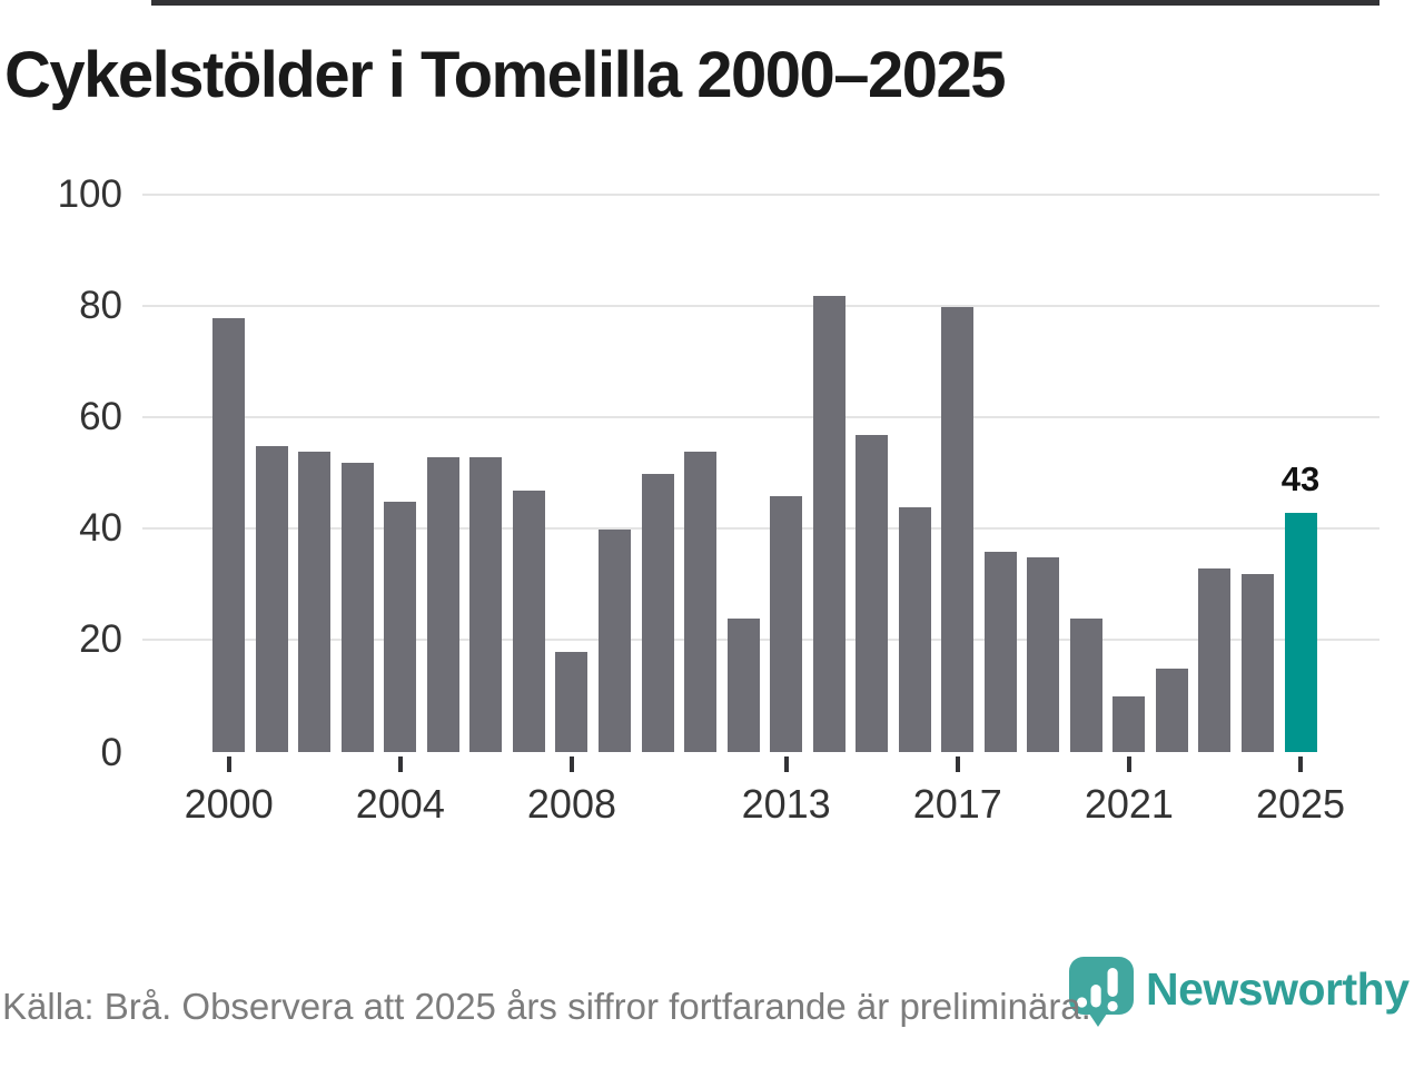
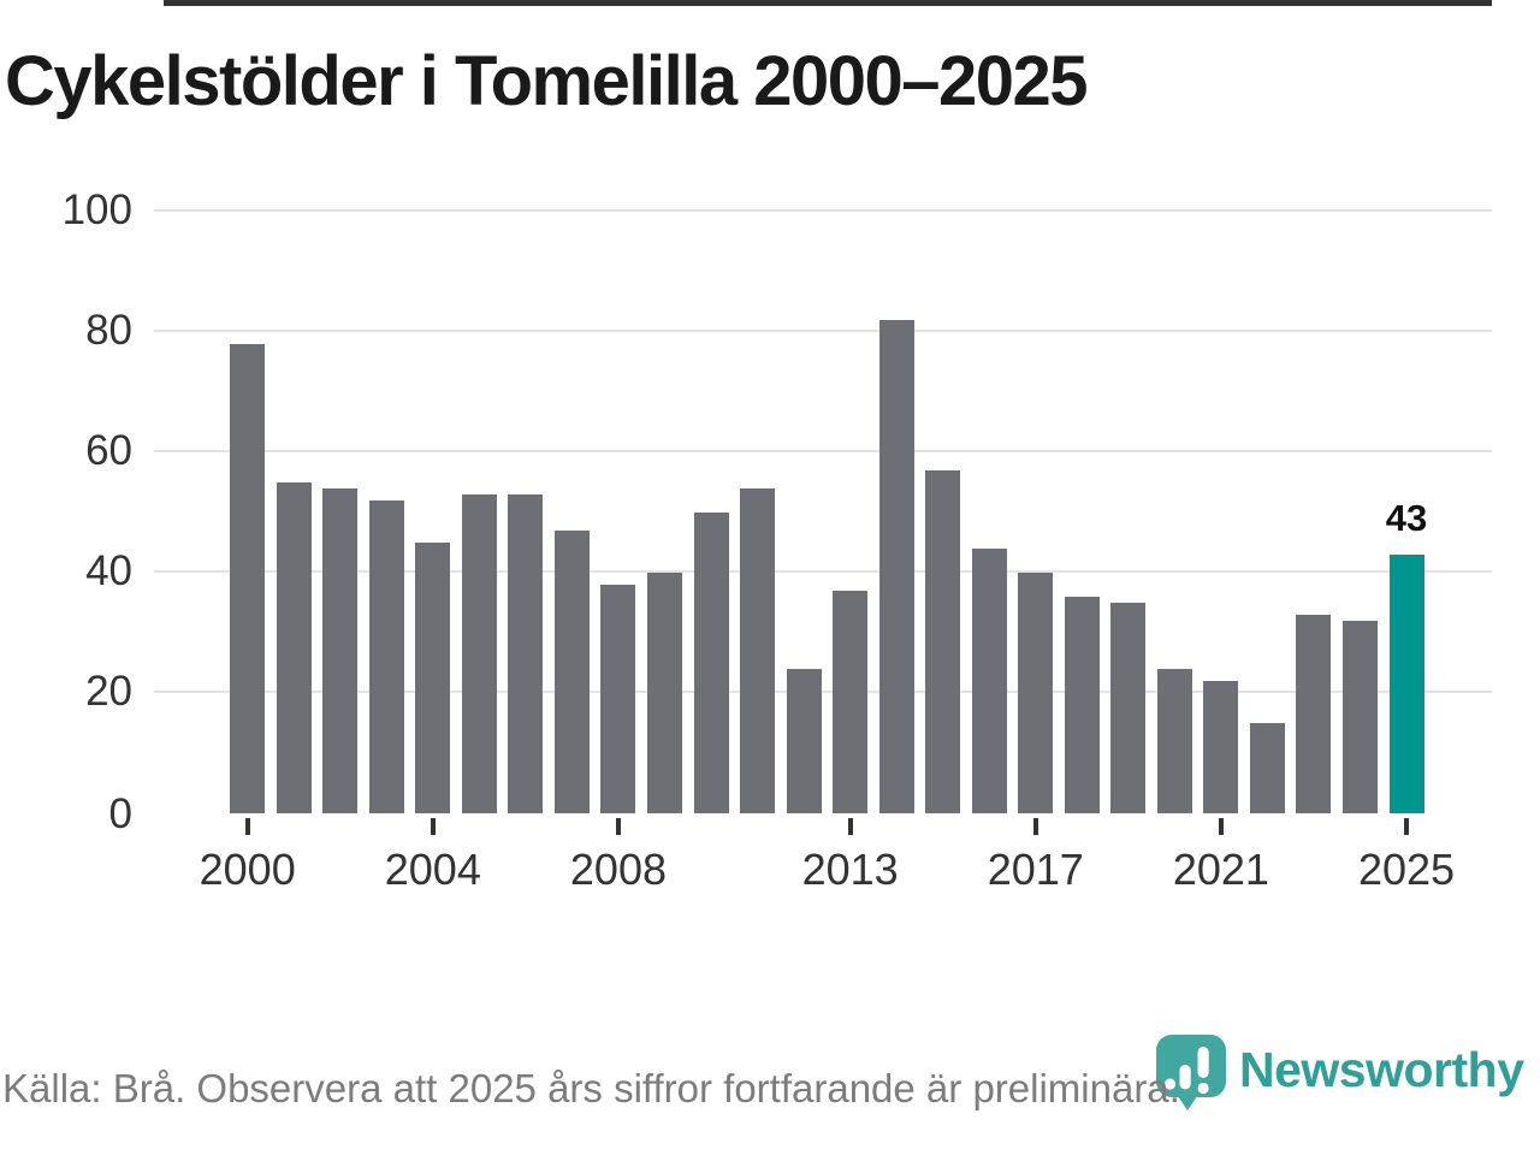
2008: 18 -> 38
2013: 46 -> 37
2017: 80 -> 40
2021: 10 -> 22
